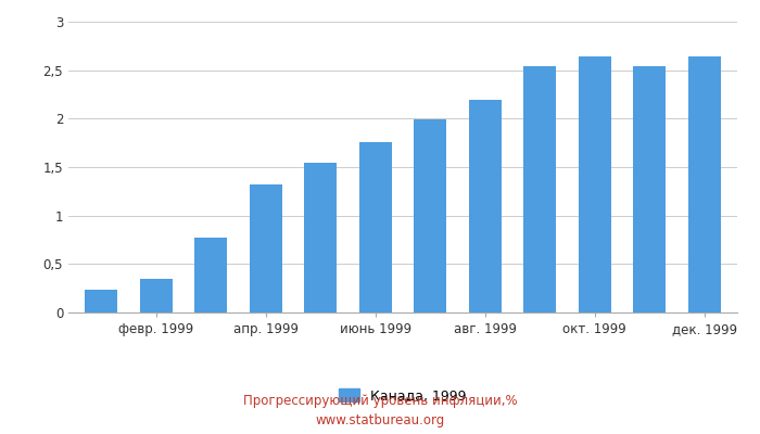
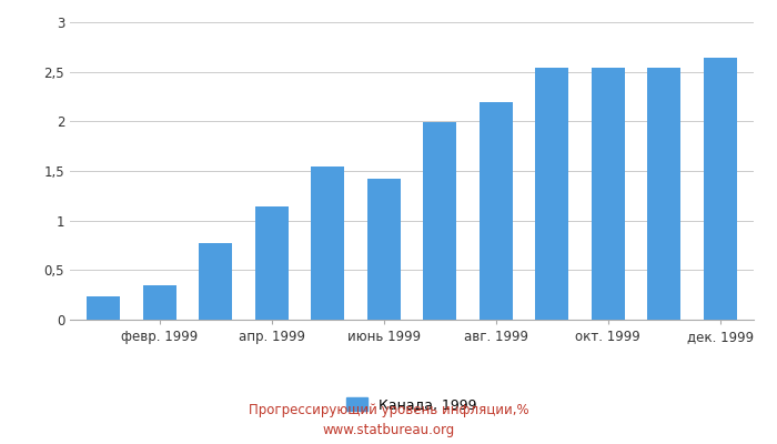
апр. 1999: 1,32 -> 1,14
июнь 1999: 1,76 -> 1,42
окт. 1999: 2,64 -> 2,54
